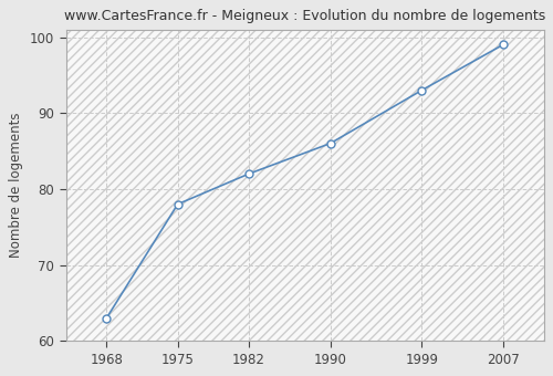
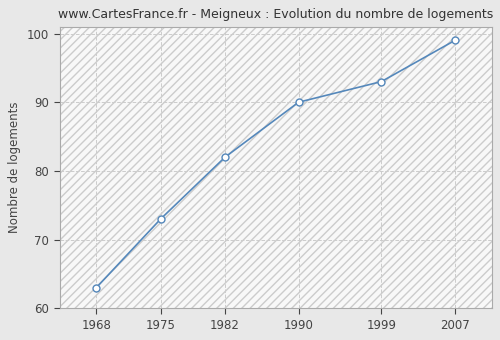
1975: 78 -> 73
1990: 86 -> 90
